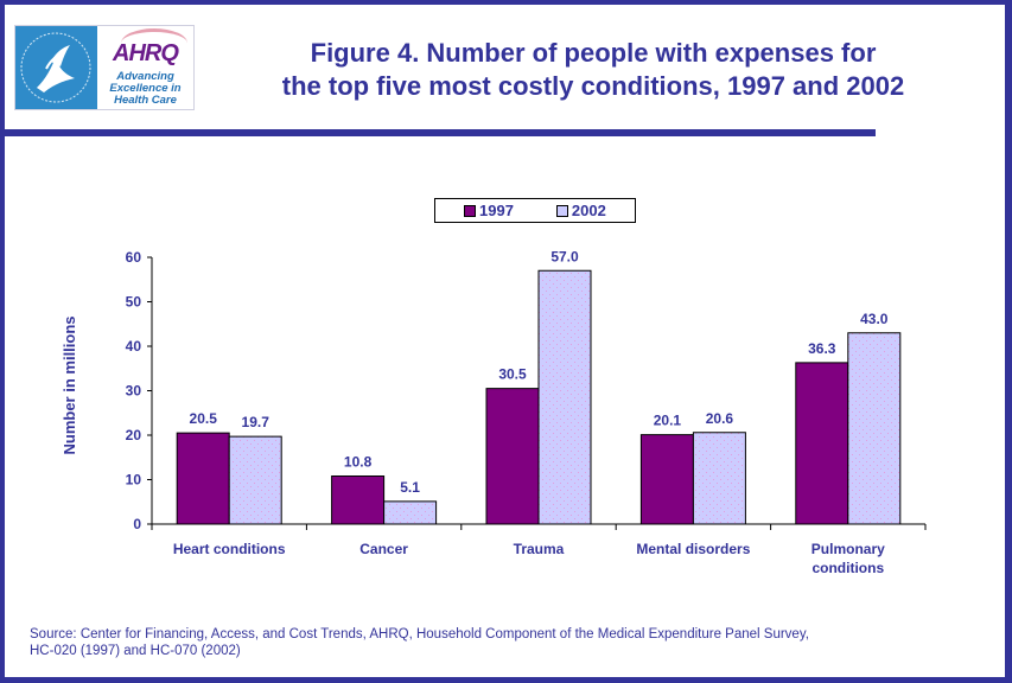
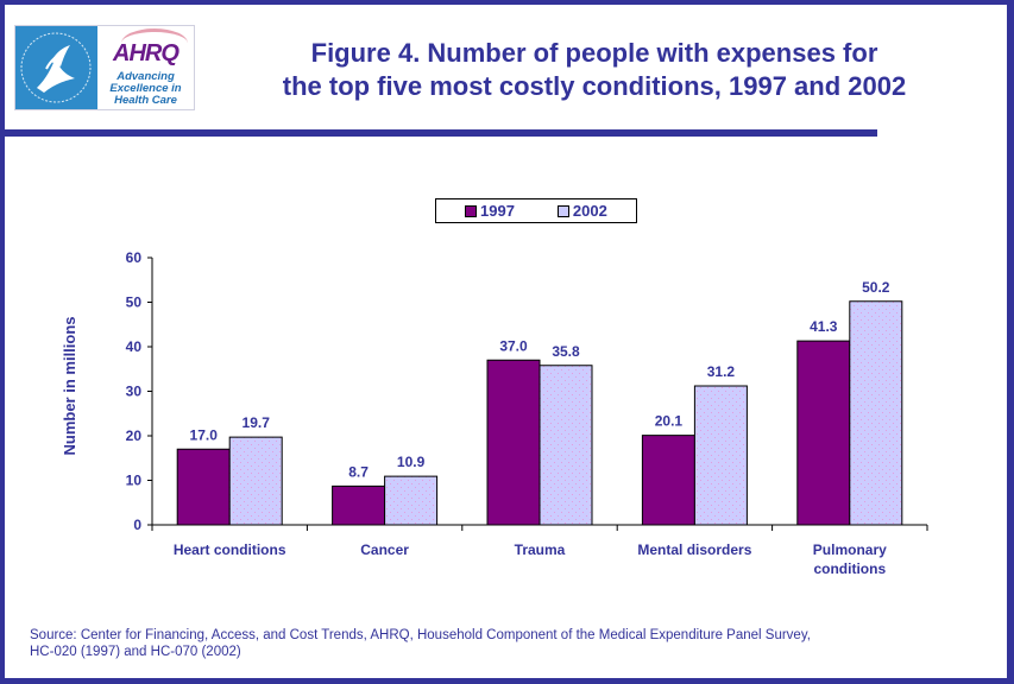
1997/Heart conditions: 20.5 -> 17.0
1997/Cancer: 10.8 -> 8.7
2002/Cancer: 5.1 -> 10.9
1997/Trauma: 30.5 -> 37.0
2002/Trauma: 57.0 -> 35.8
2002/Mental disorders: 20.6 -> 31.2
1997/Pulmonary conditions: 36.3 -> 41.3
2002/Pulmonary conditions: 43.0 -> 50.2
